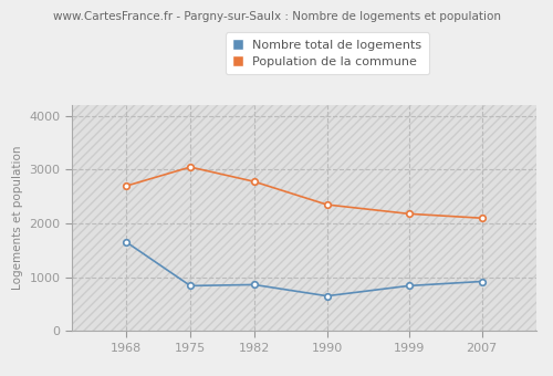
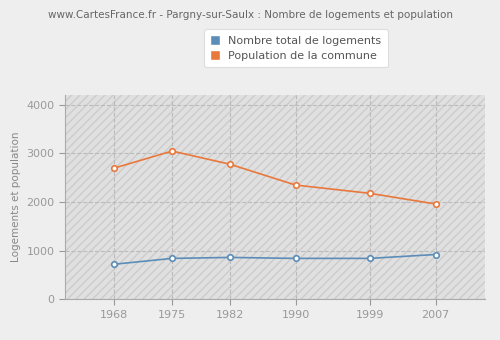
Nombre total de logements/1968: 1650 -> 720
Nombre total de logements/1990: 650 -> 840
Population de la commune/2007: 2100 -> 1960
